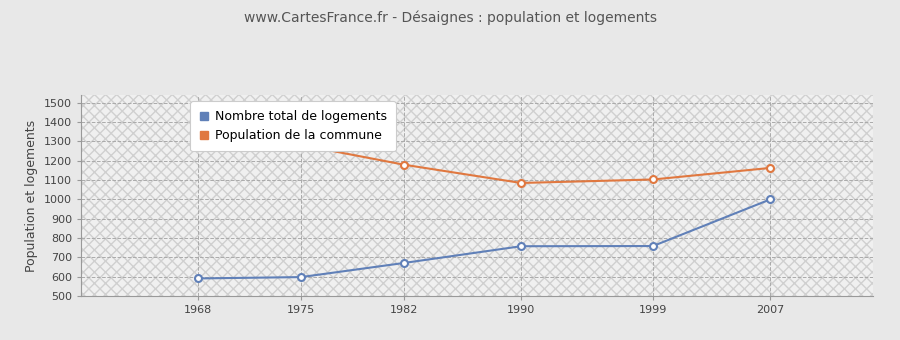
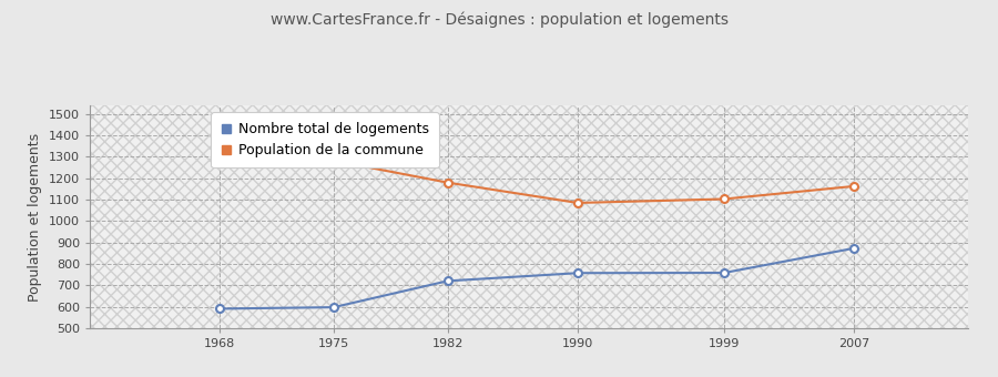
Nombre total de logements/1982: 670 -> 720
Nombre total de logements/2007: 1000 -> 870
